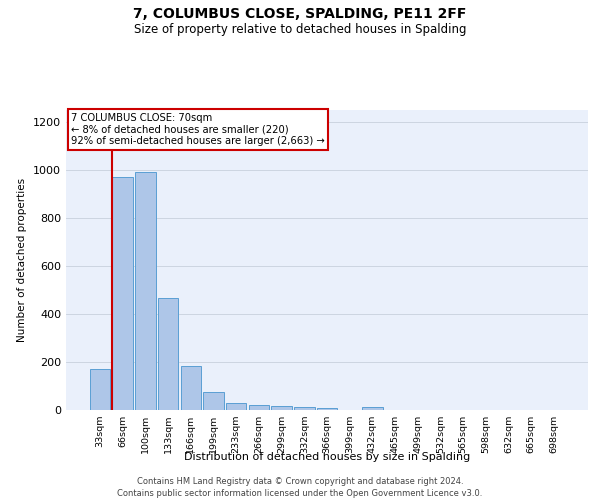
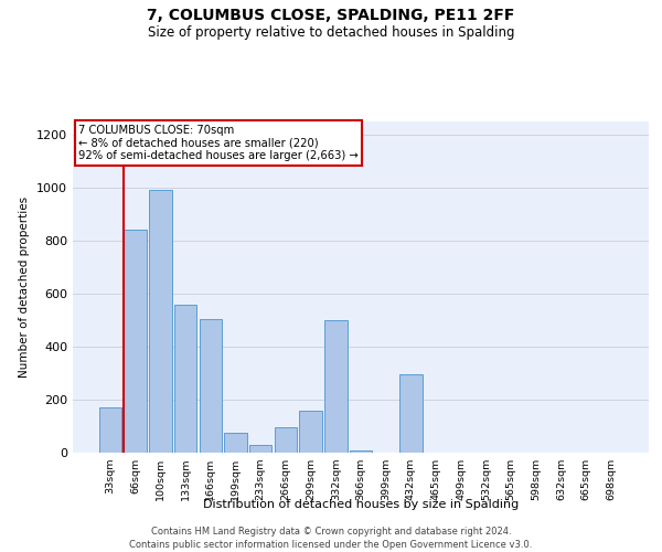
66sqm: 970 -> 840
133sqm: 465 -> 560
166sqm: 185 -> 505
266sqm: 22 -> 95
299sqm: 18 -> 160
332sqm: 12 -> 500
432sqm: 12 -> 295
